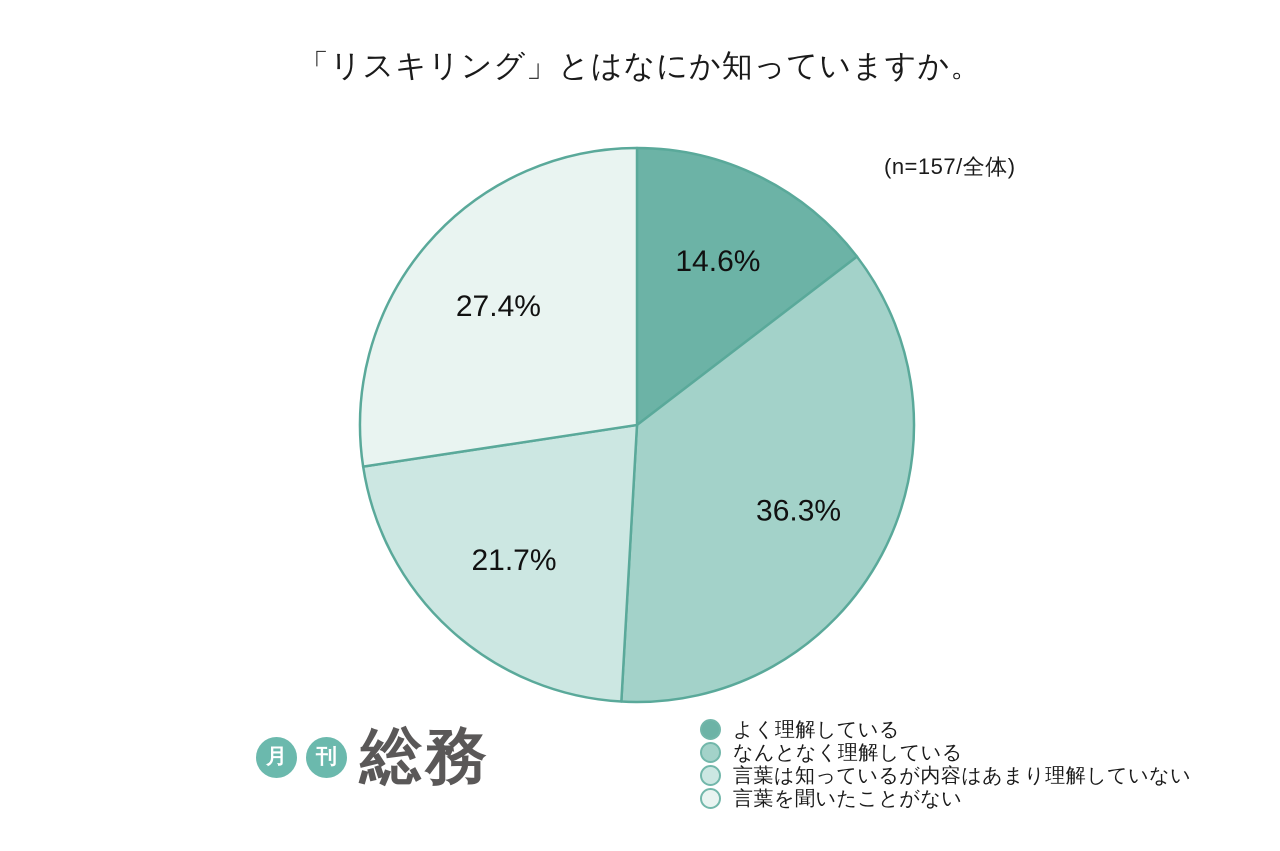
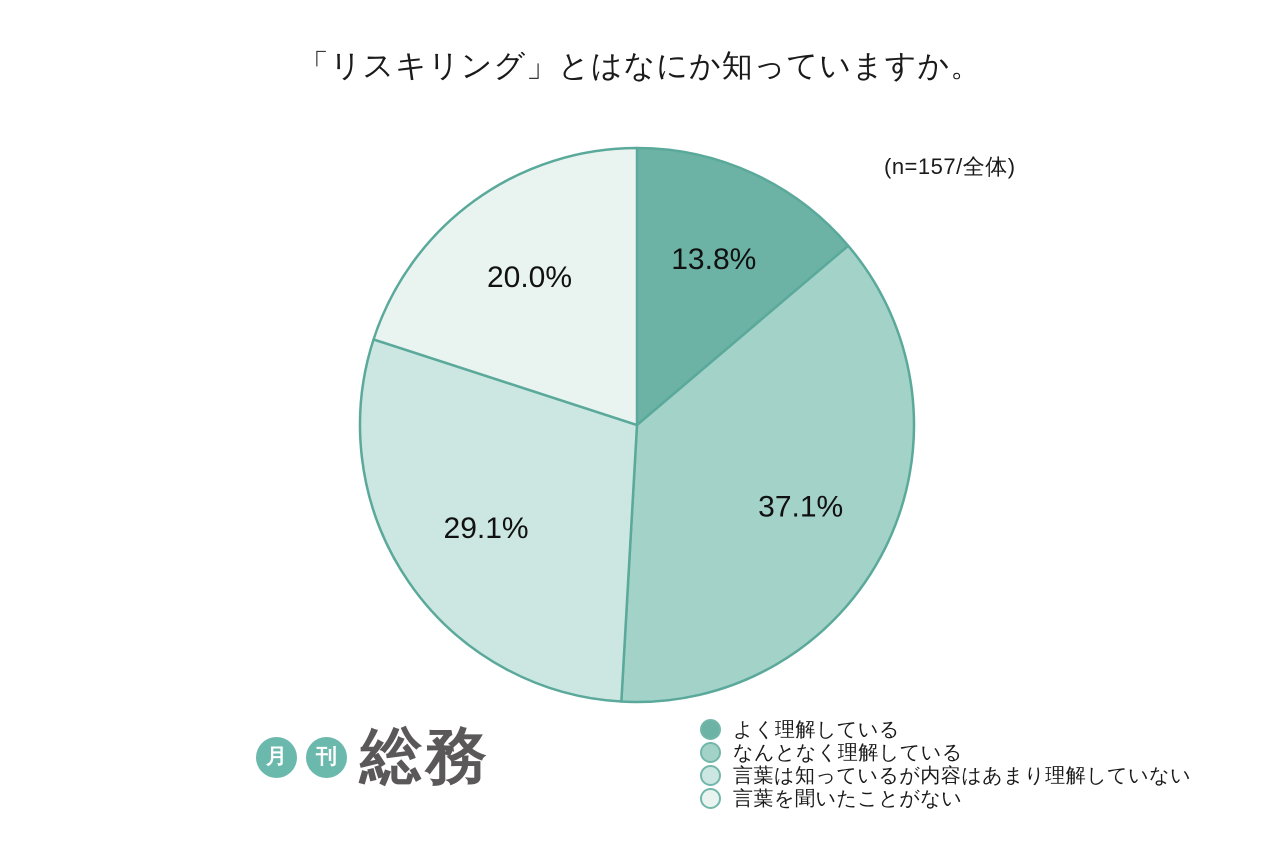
よく理解している: 14.6% -> 13.8%
なんとなく理解している: 36.3% -> 37.1%
言葉は知っているが内容はあまり理解していない: 21.7% -> 29.1%
言葉を聞いたことがない: 27.4% -> 20.0%
